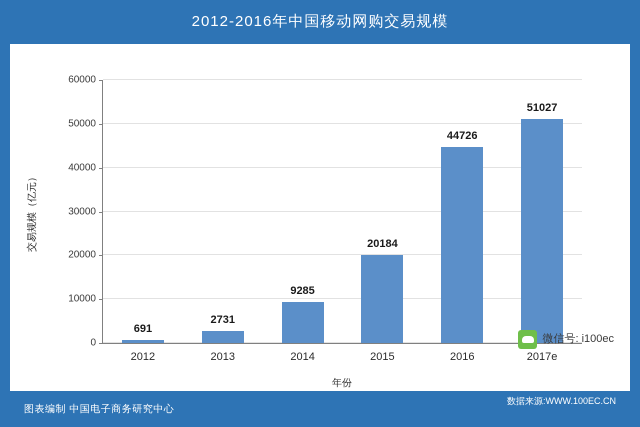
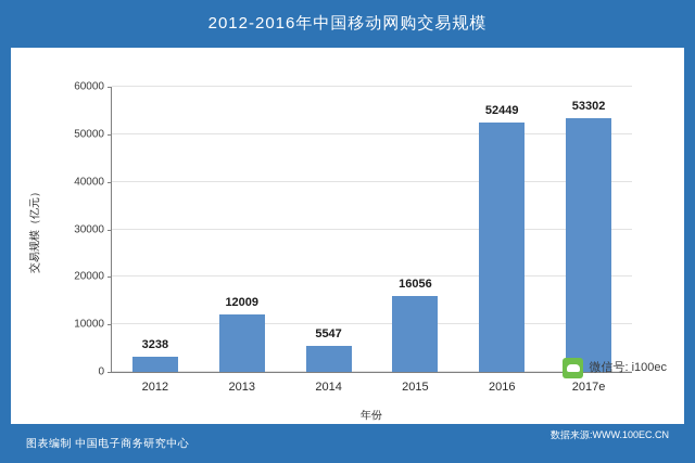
2012: 691 -> 3238
2013: 2731 -> 12009
2014: 9285 -> 5547
2015: 20184 -> 16056
2016: 44726 -> 52449
2017e: 51027 -> 53302
